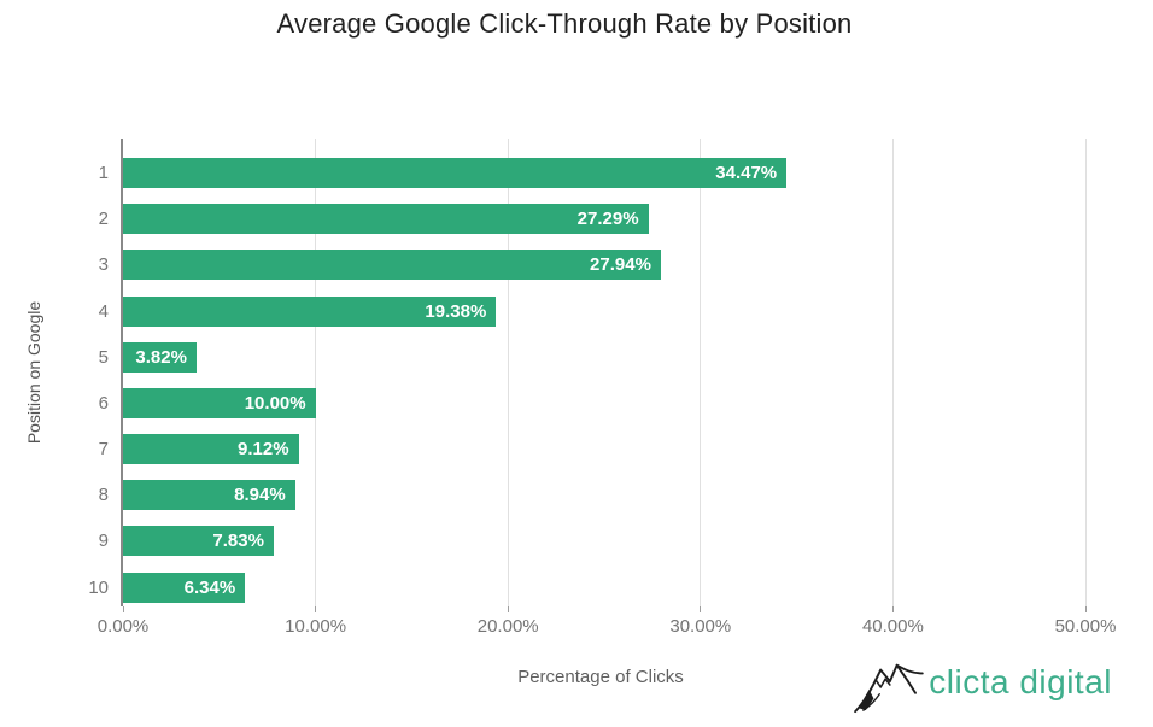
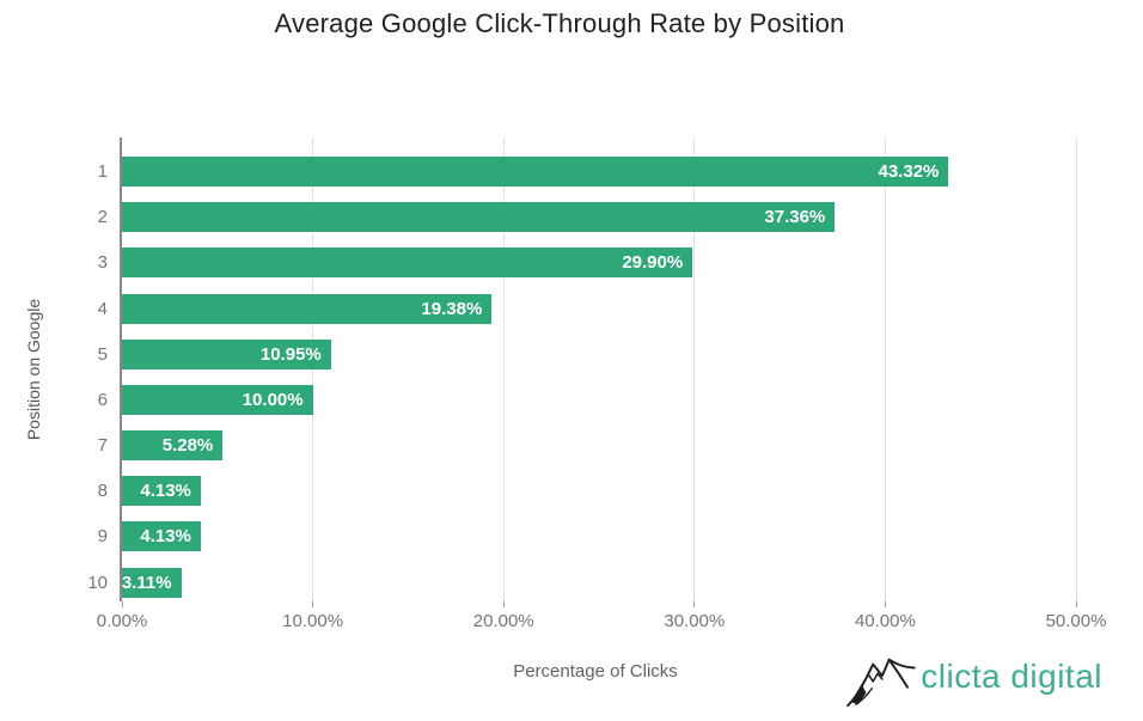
1: 34.47% -> 43.32%
2: 27.29% -> 37.36%
3: 27.94% -> 29.90%
5: 3.82% -> 10.95%
7: 9.12% -> 5.28%
8: 8.94% -> 4.13%
9: 7.83% -> 4.13%
10: 6.34% -> 3.11%
